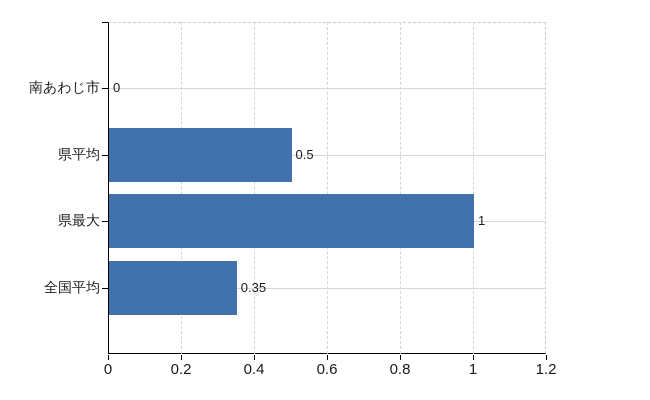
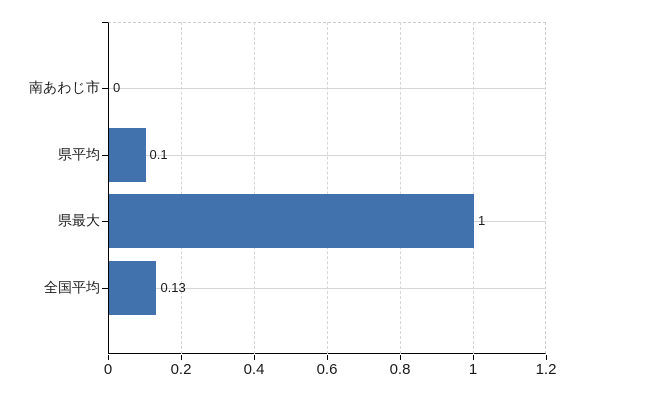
県平均: 0.5 -> 0.1
全国平均: 0.35 -> 0.13
